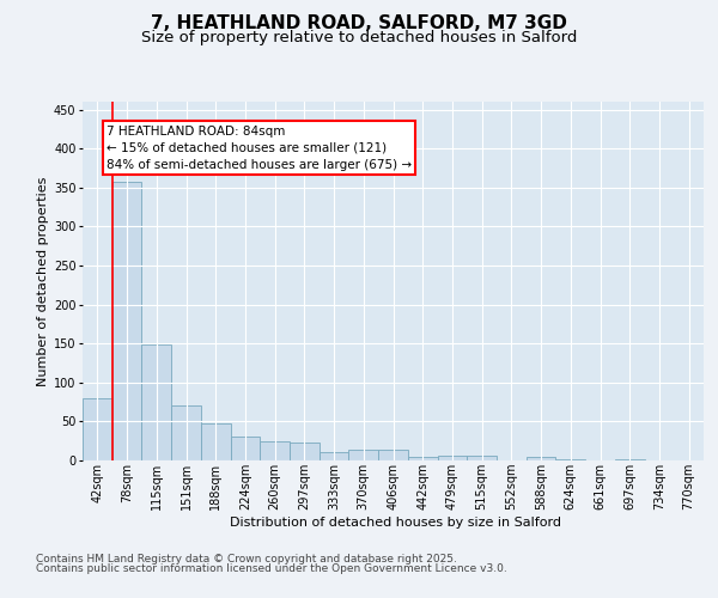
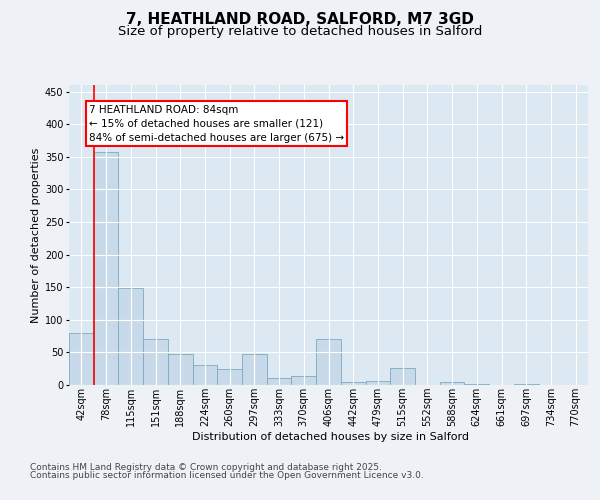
297sqm: 23 -> 48
406sqm: 14 -> 70
515sqm: 6 -> 26
